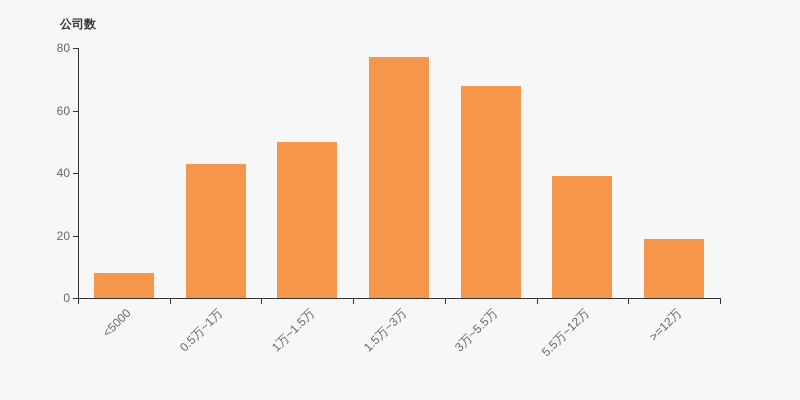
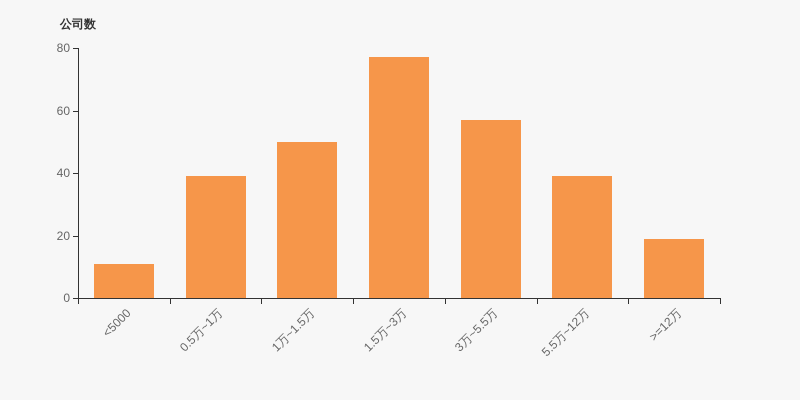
<5000: 8 -> 11
0.5万~1万: 43 -> 39
3万~5.5万: 68 -> 57
